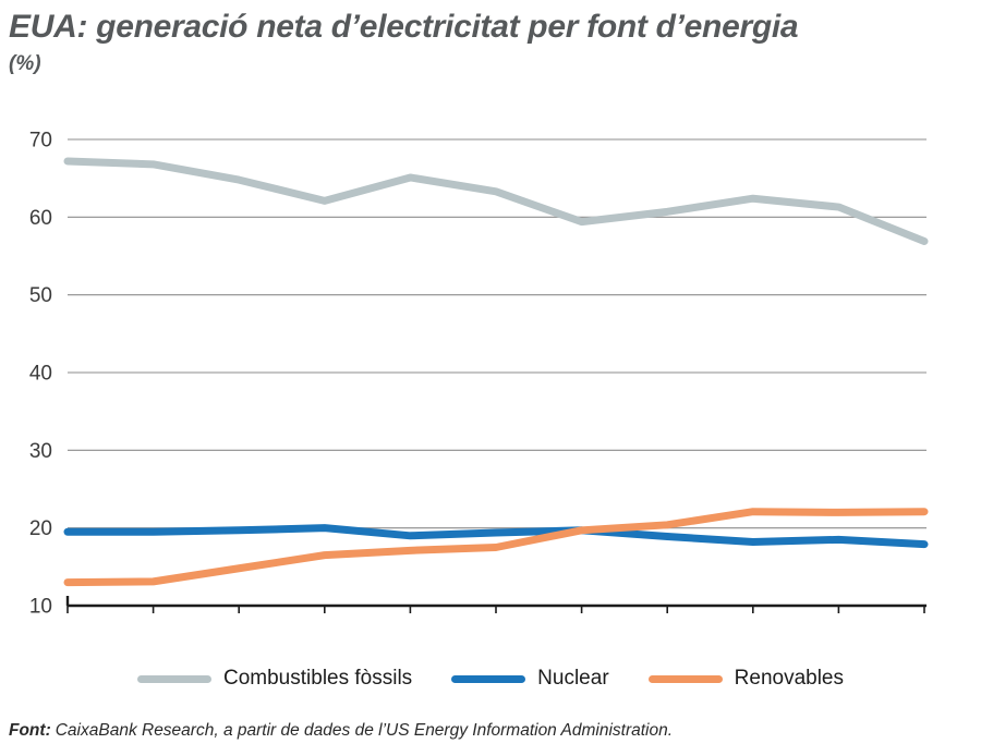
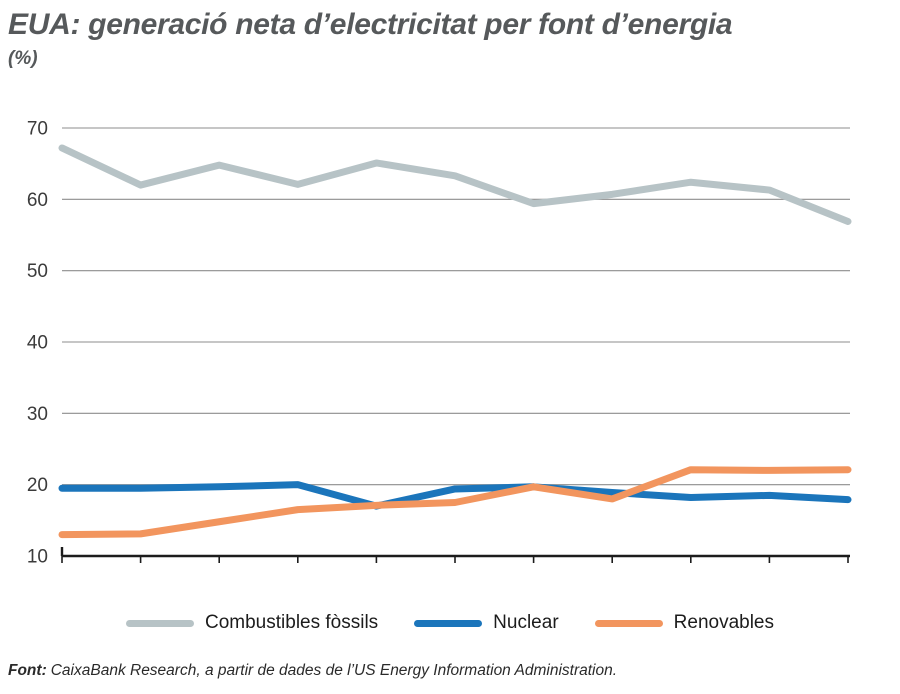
Combustibles fòssils/2015: 67 -> 62
Nuclear/2018: 19 -> 17
Renovables/2021: 20 -> 18
